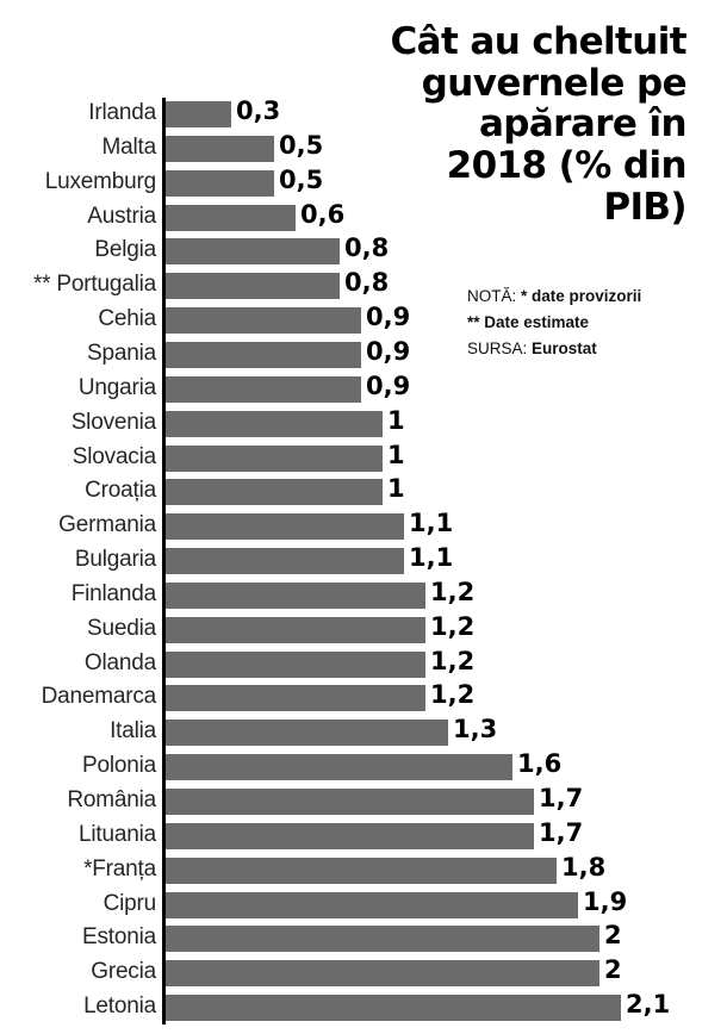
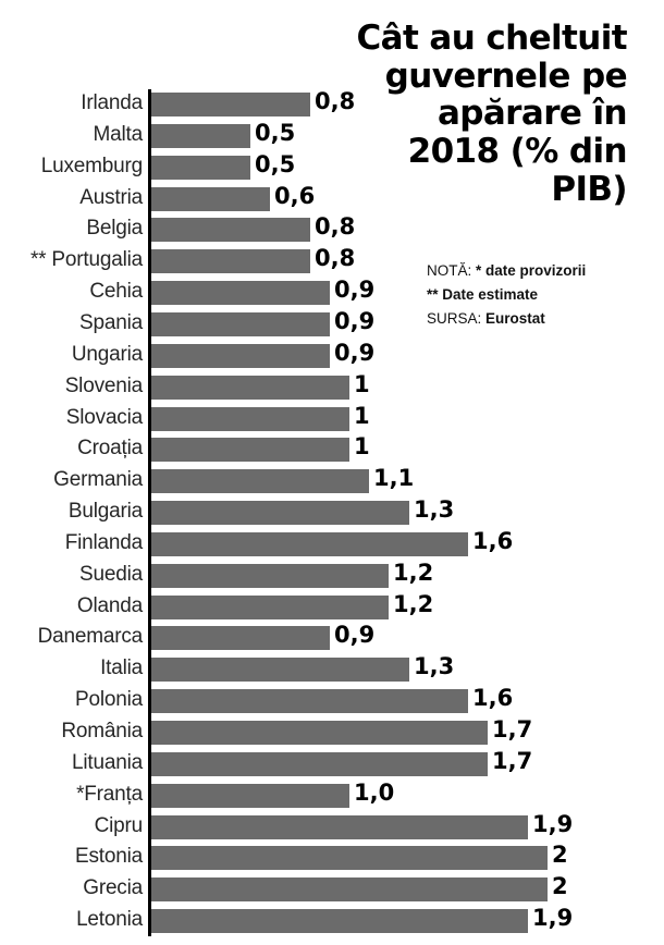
Irlanda: 0,3 -> 0,8
Bulgaria: 1,1 -> 1,3
Finlanda: 1,2 -> 1,6
Danemarca: 1,2 -> 0,9
*Franța: 1,8 -> 1,0
Letonia: 2,1 -> 1,9
